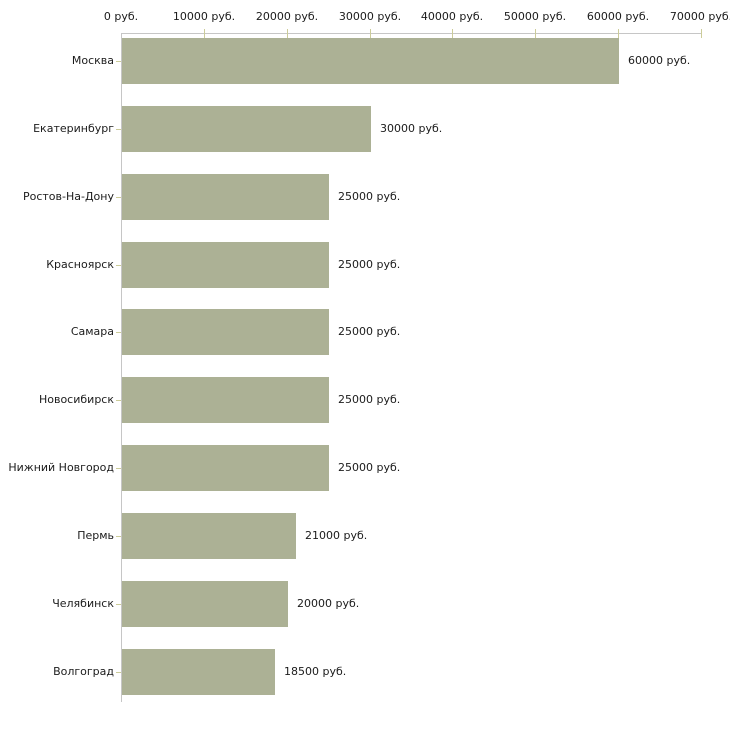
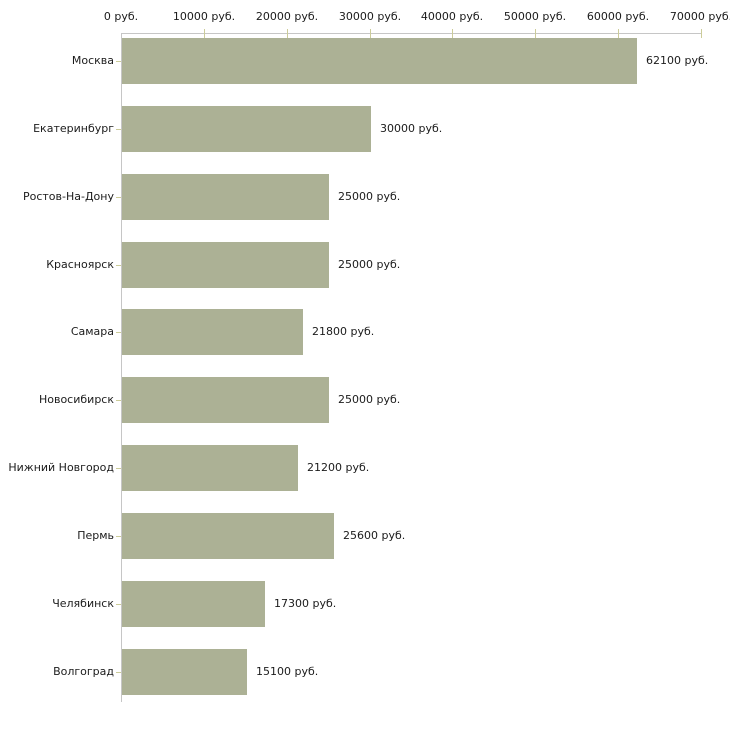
Москва: 60000 -> 62100
Самара: 25000 -> 21800
Нижний Новгород: 25000 -> 21200
Пермь: 21000 -> 25600
Челябинск: 20000 -> 17300
Волгоград: 18500 -> 15100
